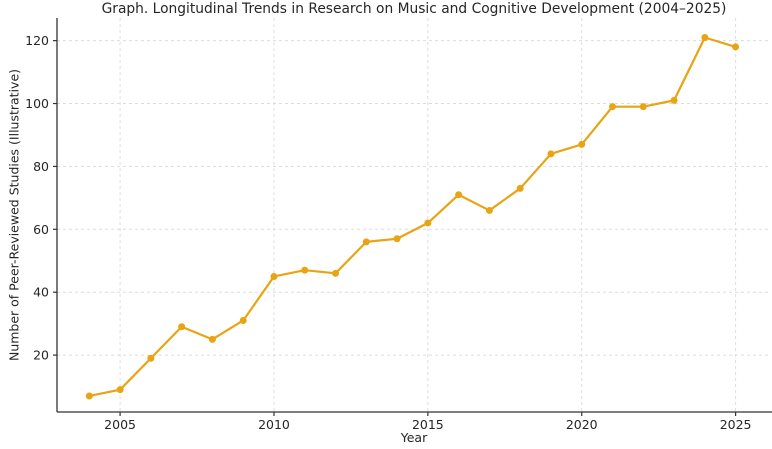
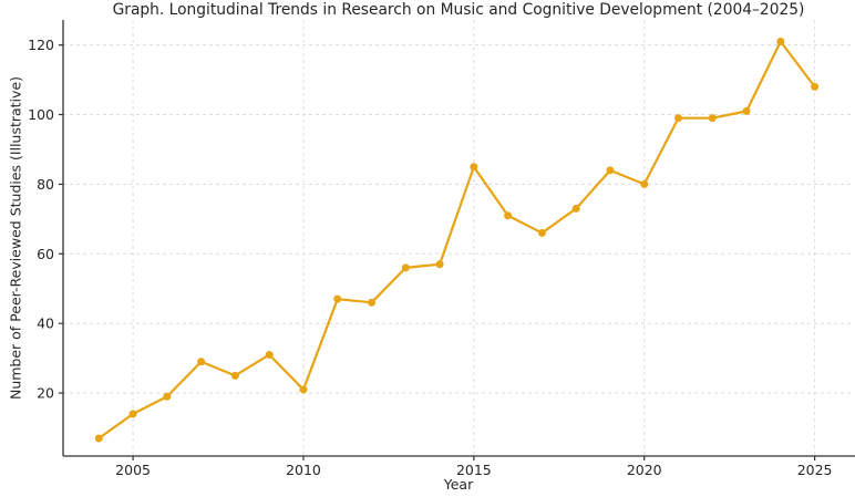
2005: 9 -> 14
2010: 45 -> 21
2015: 62 -> 85
2020: 87 -> 80
2025: 118 -> 108
